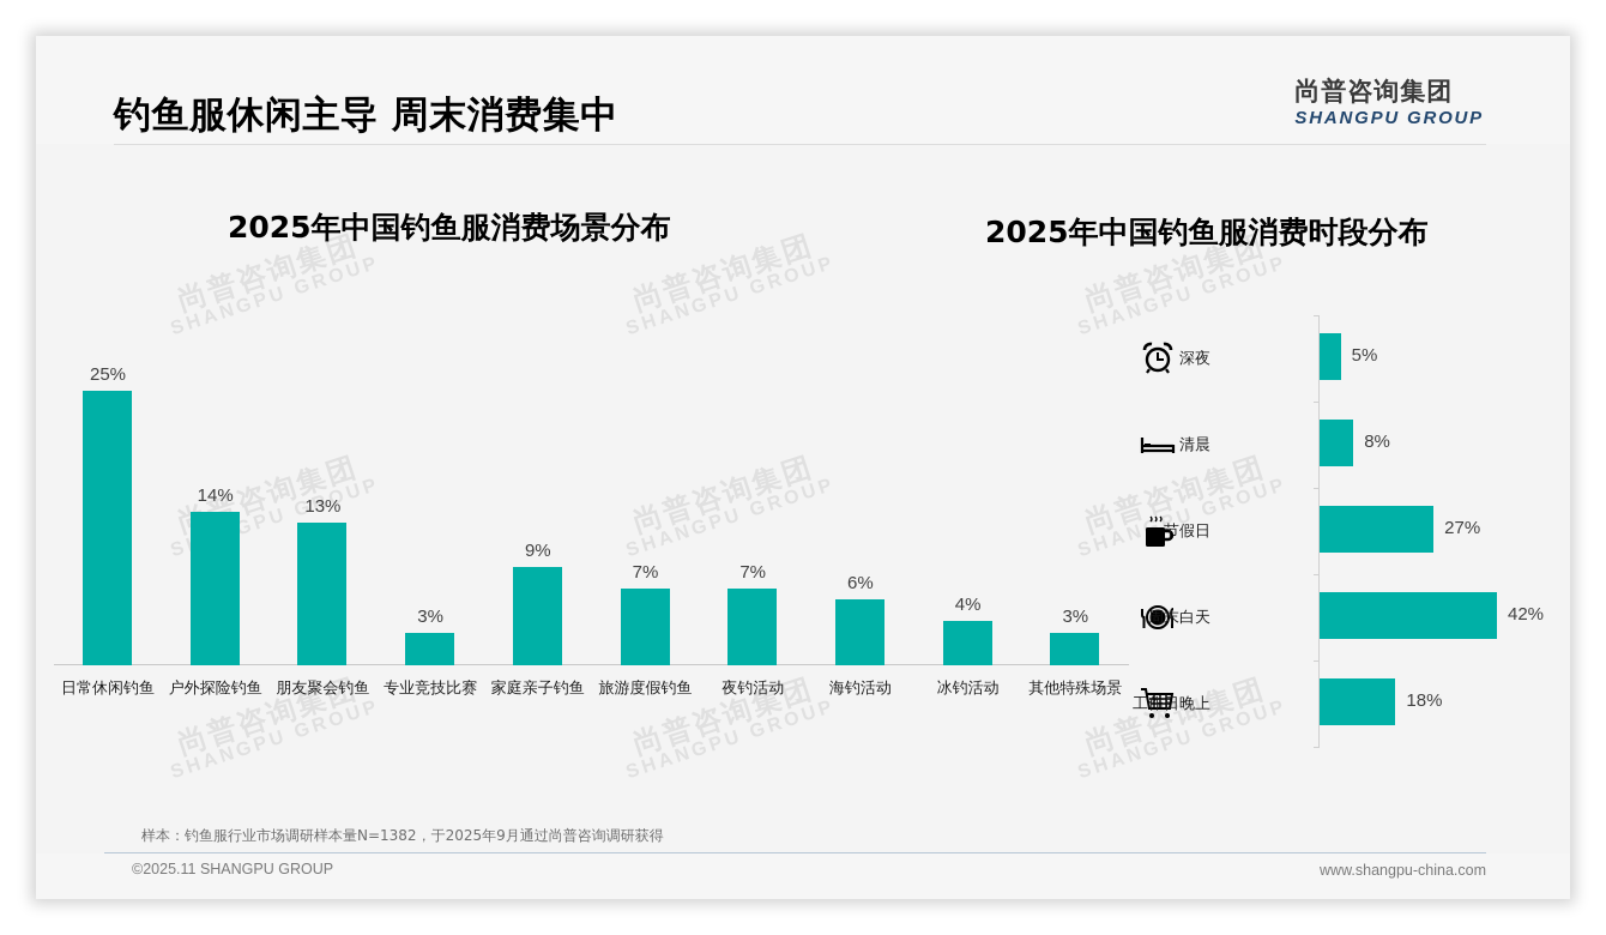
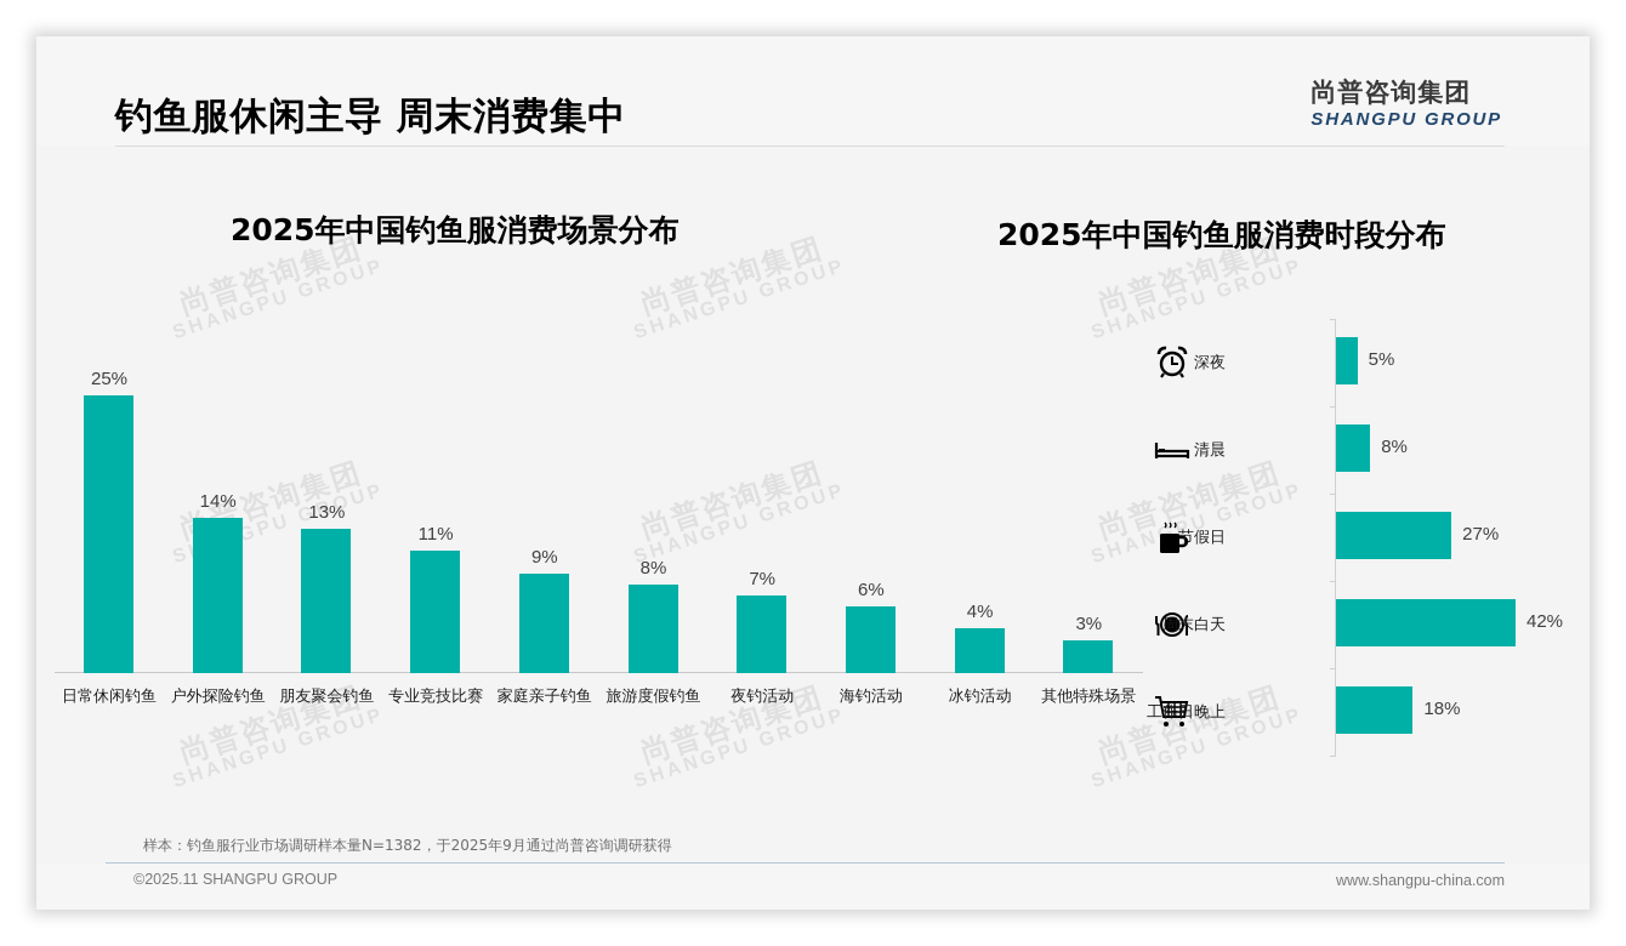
2025年中国钓鱼服消费场景分布/专业竞技比赛: 3% -> 11%
2025年中国钓鱼服消费场景分布/旅游度假钓鱼: 7% -> 8%
